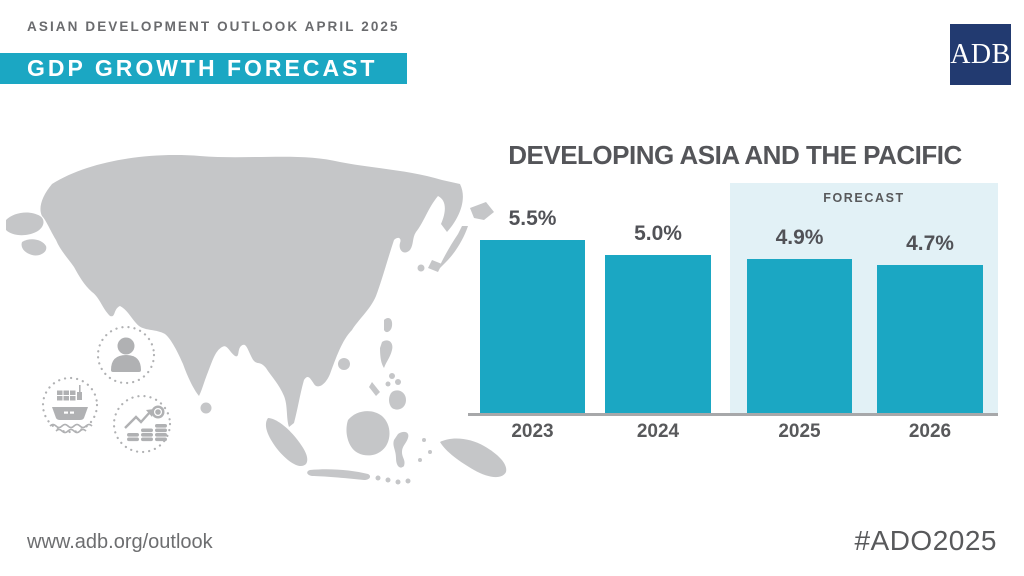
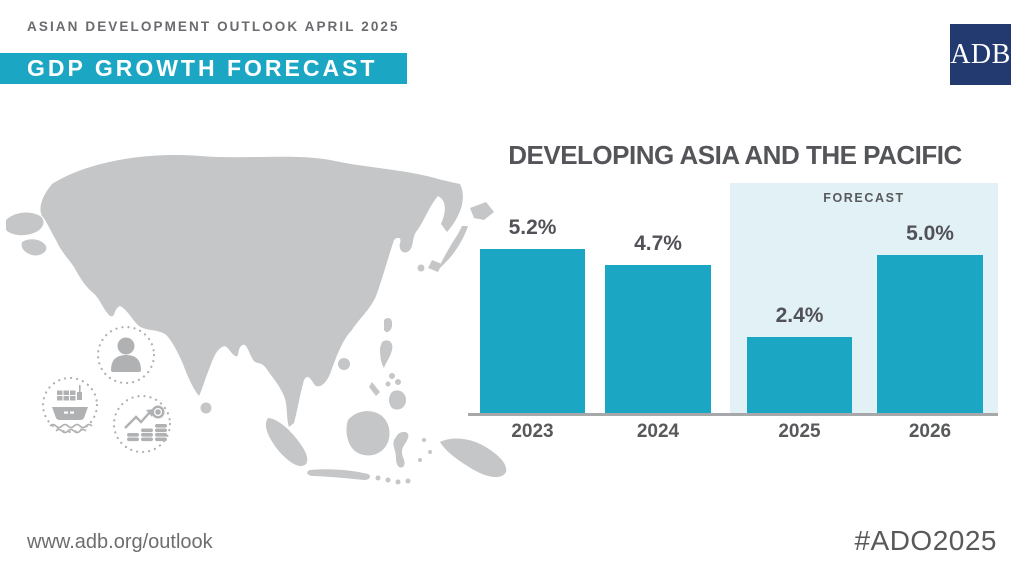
2023: 5.5% -> 5.2%
2024: 5.0% -> 4.7%
2025: 4.9% -> 2.4%
2026: 4.7% -> 5.0%
